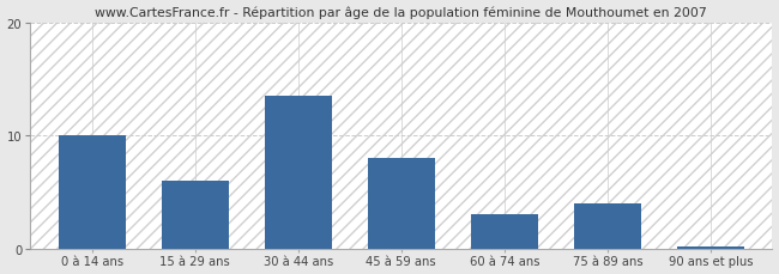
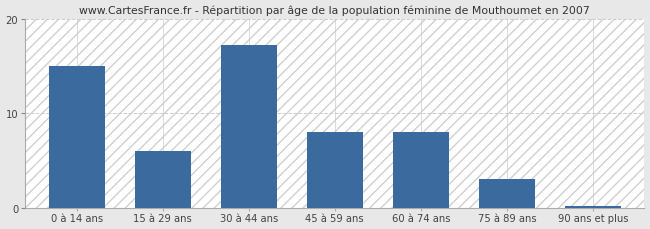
0 à 14 ans: 10.0 -> 15.0
30 à 44 ans: 13.5 -> 17.2
60 à 74 ans: 3.0 -> 8.0
75 à 89 ans: 4.0 -> 3.0
